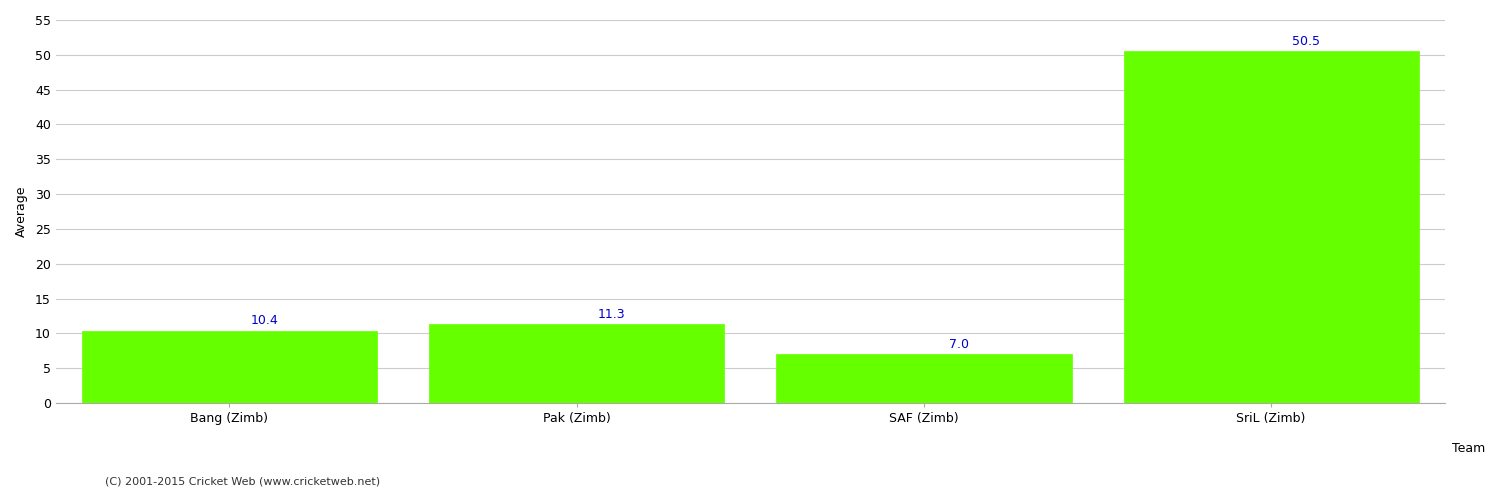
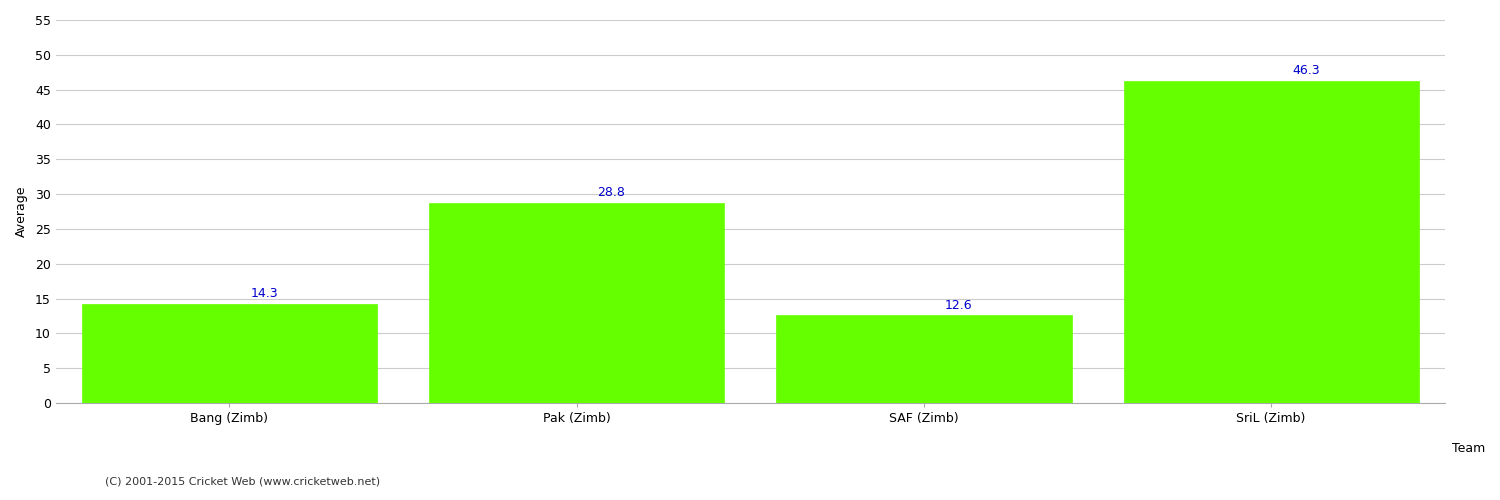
Bang (Zimb): 10.4 -> 14.3
Pak (Zimb): 11.3 -> 28.8
SAF (Zimb): 7.0 -> 12.6
SriL (Zimb): 50.5 -> 46.3
